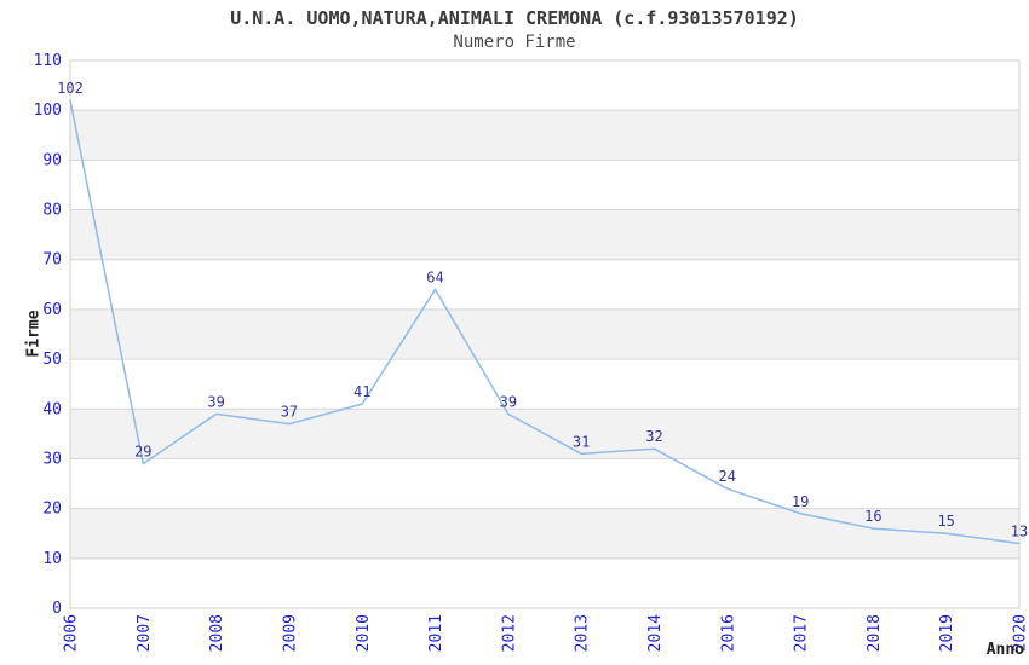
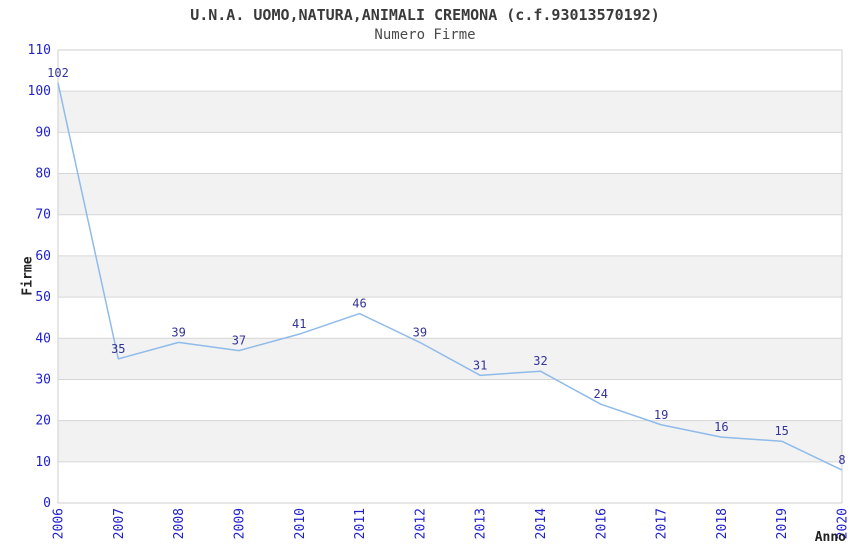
2007: 29 -> 35
2011: 64 -> 46
2020: 13 -> 8
